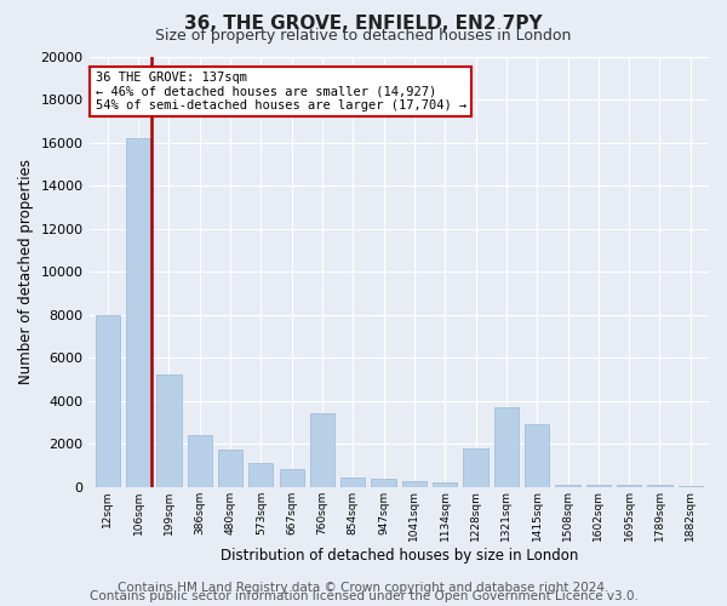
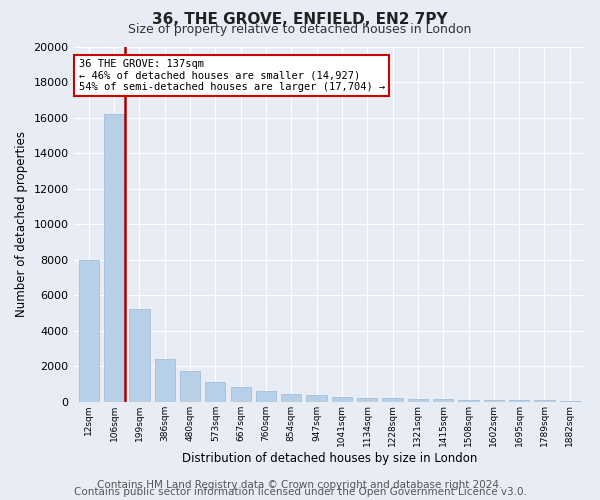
760sqm: 3400 -> 600
1228sqm: 1800 -> 200
1321sqm: 3700 -> 200
1415sqm: 2900 -> 100
